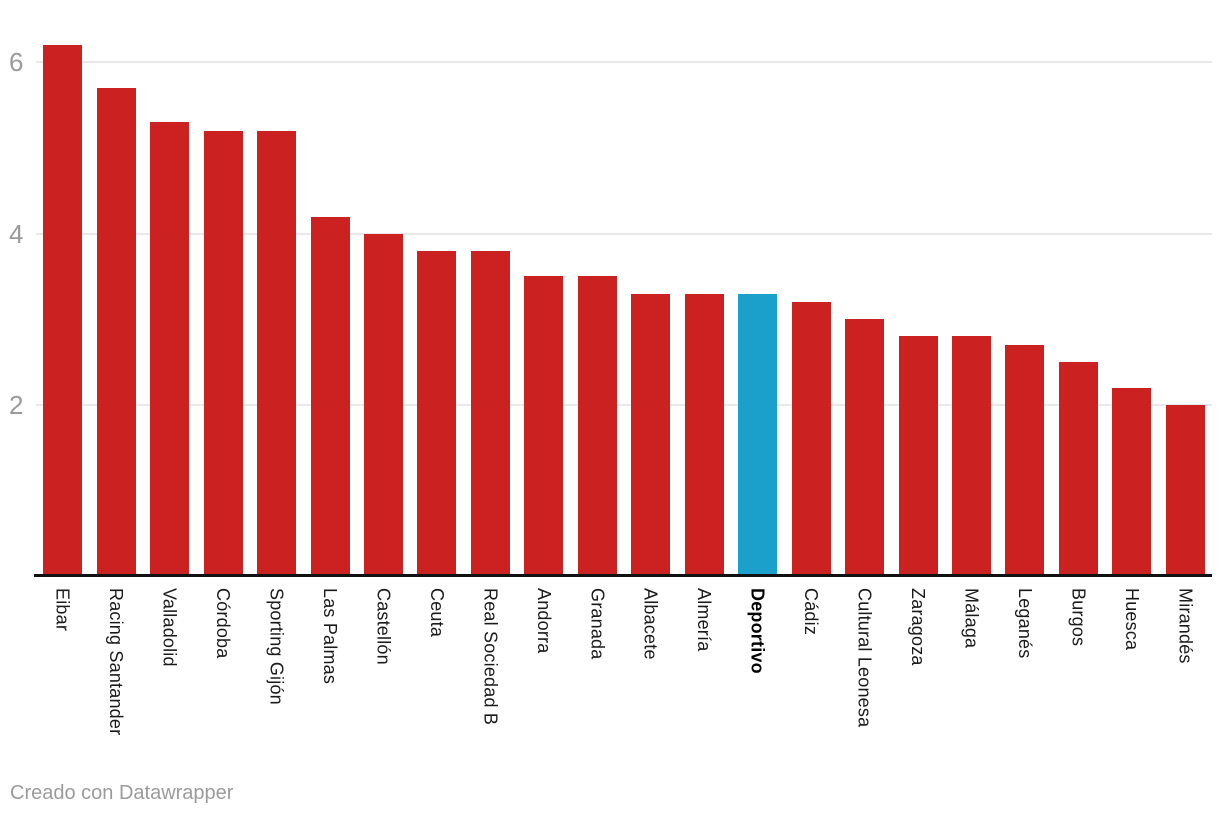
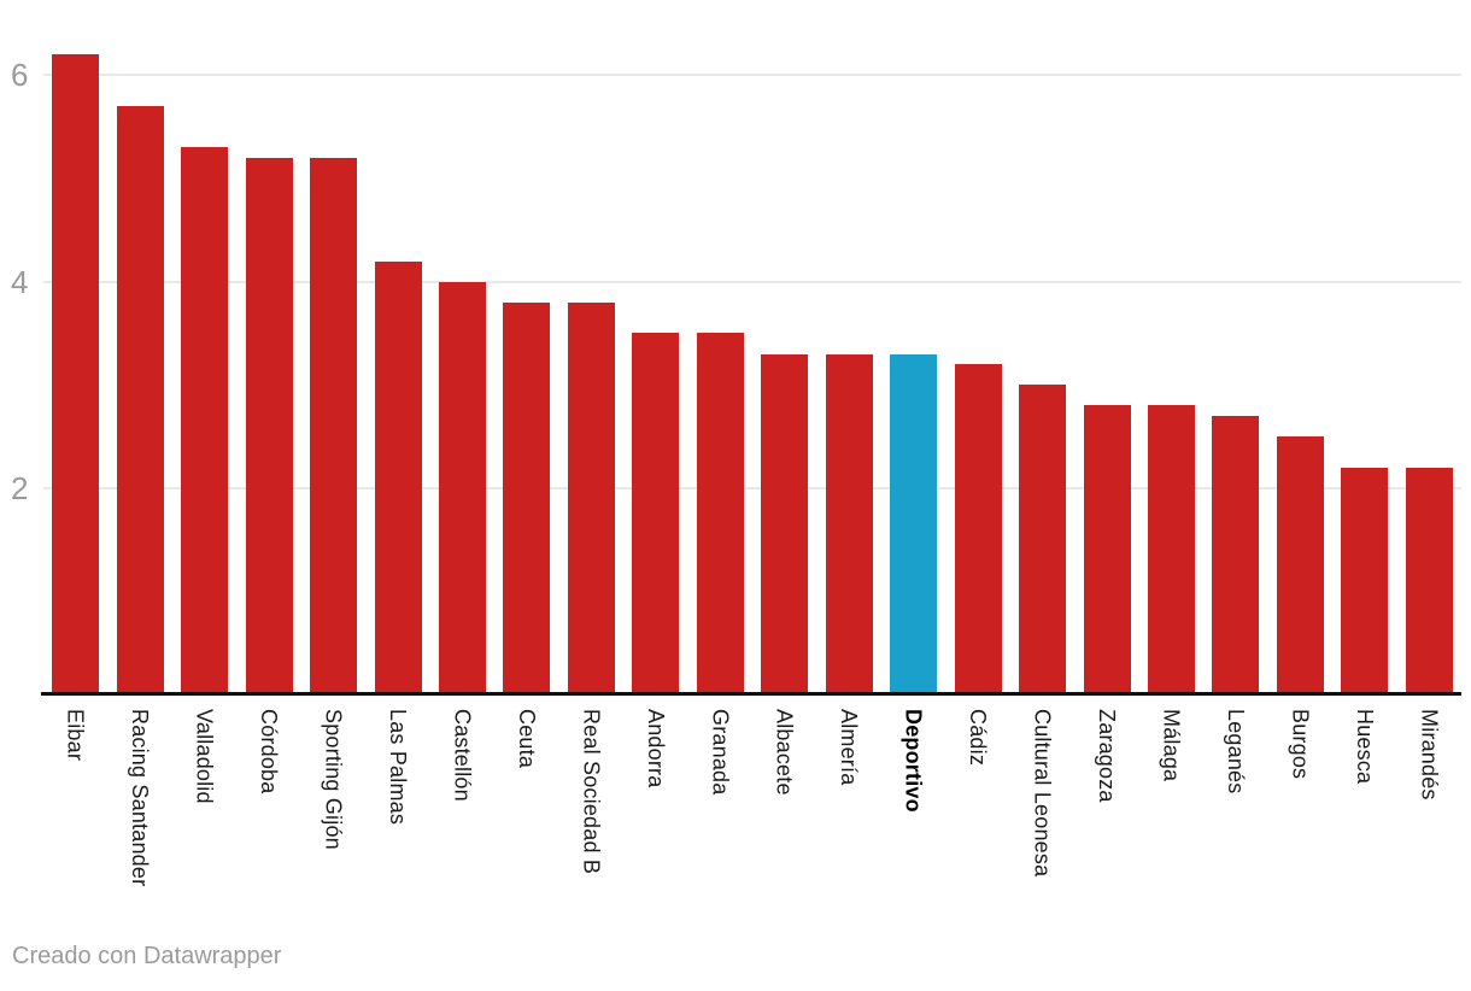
Mirandés: 2.0 -> 2.2
